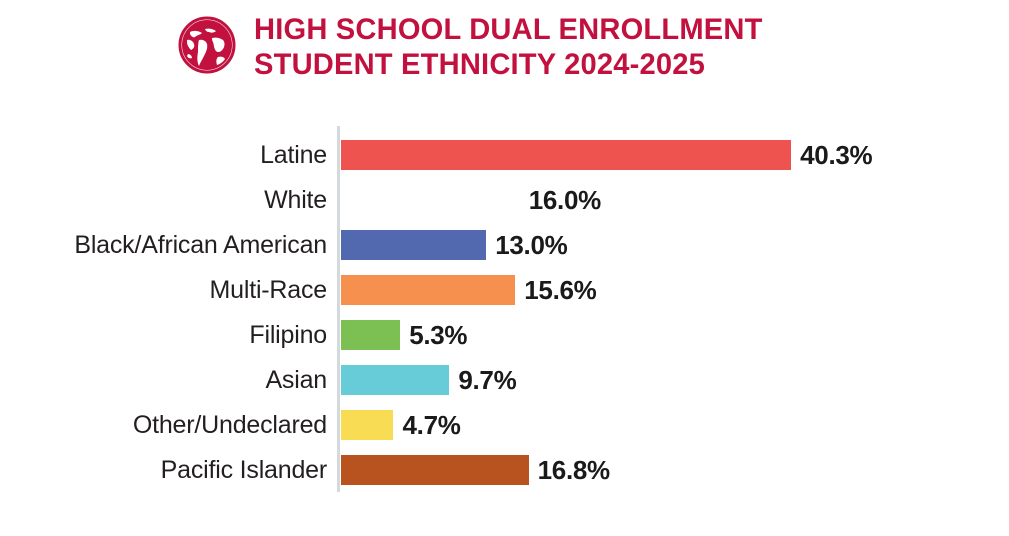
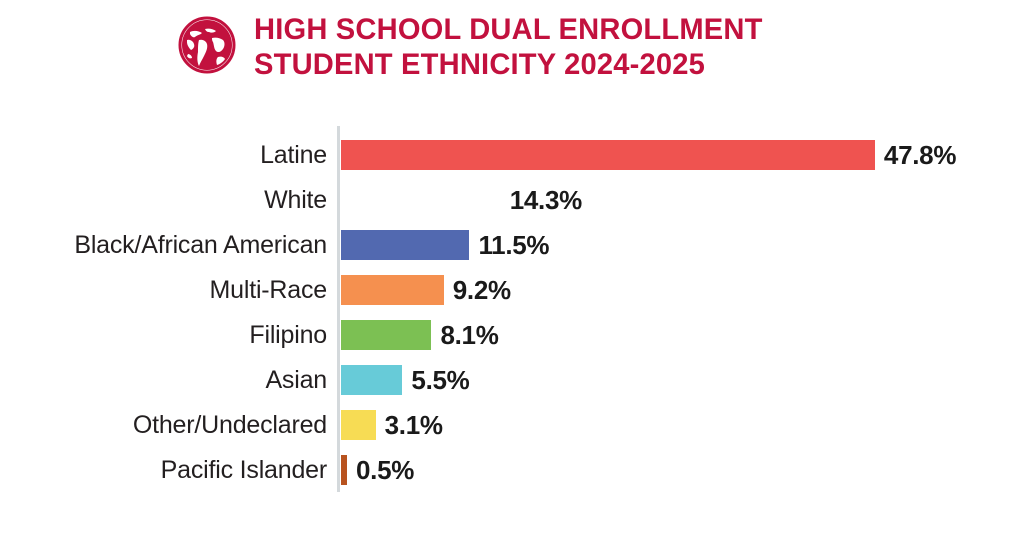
Latine: 40.3% -> 47.8%
White: 16.0% -> 14.3%
Black/African American: 13.0% -> 11.5%
Multi-Race: 15.6% -> 9.2%
Filipino: 5.3% -> 8.1%
Asian: 9.7% -> 5.5%
Other/Undeclared: 4.7% -> 3.1%
Pacific Islander: 16.8% -> 0.5%
